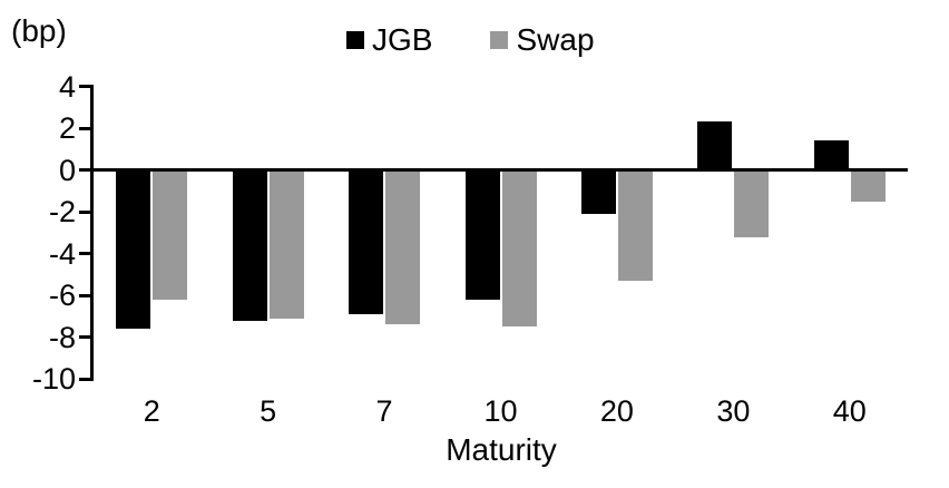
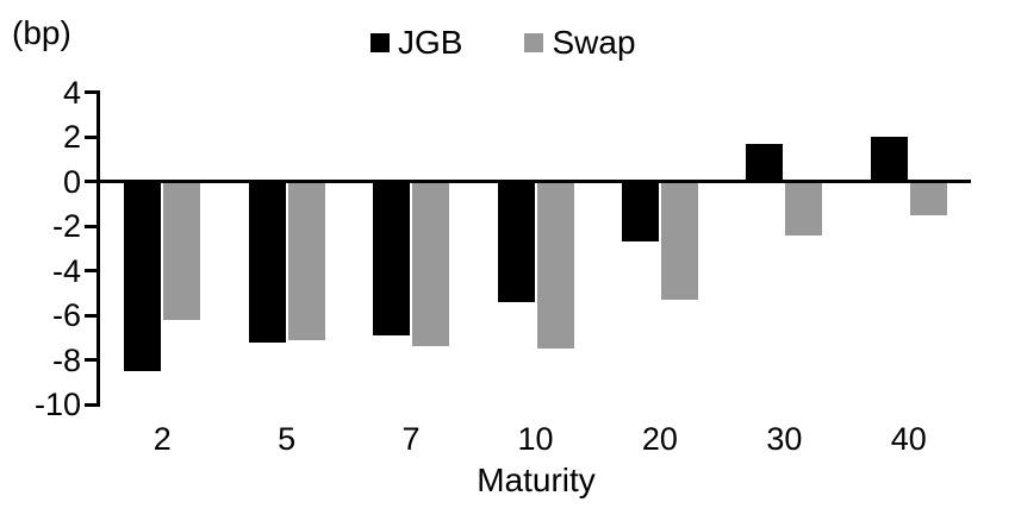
JGB/2: -7.6 -> -8.5
JGB/10: -6.2 -> -5.4
JGB/20: -2.1 -> -2.7
JGB/30: 2.3 -> 1.7
Swap/30: -3.2 -> -2.4
JGB/40: 1.4 -> 2.0
